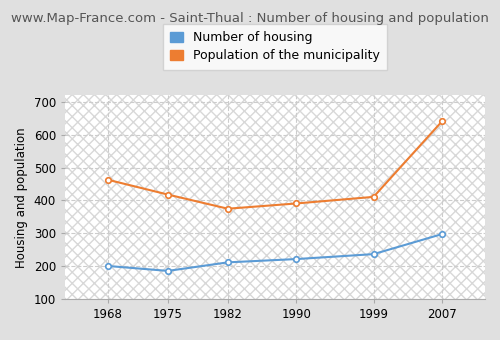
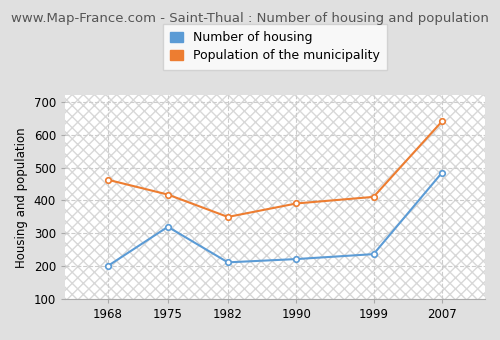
Number of housing/1975: 186 -> 320
Population of the municipality/1982: 375 -> 350
Number of housing/2007: 298 -> 485
